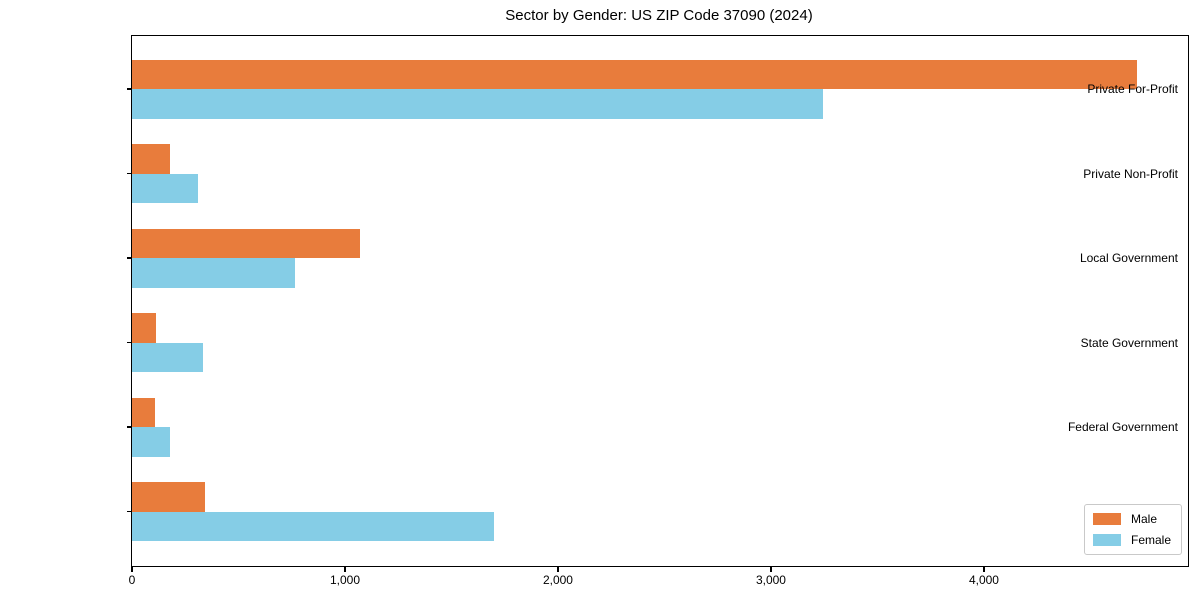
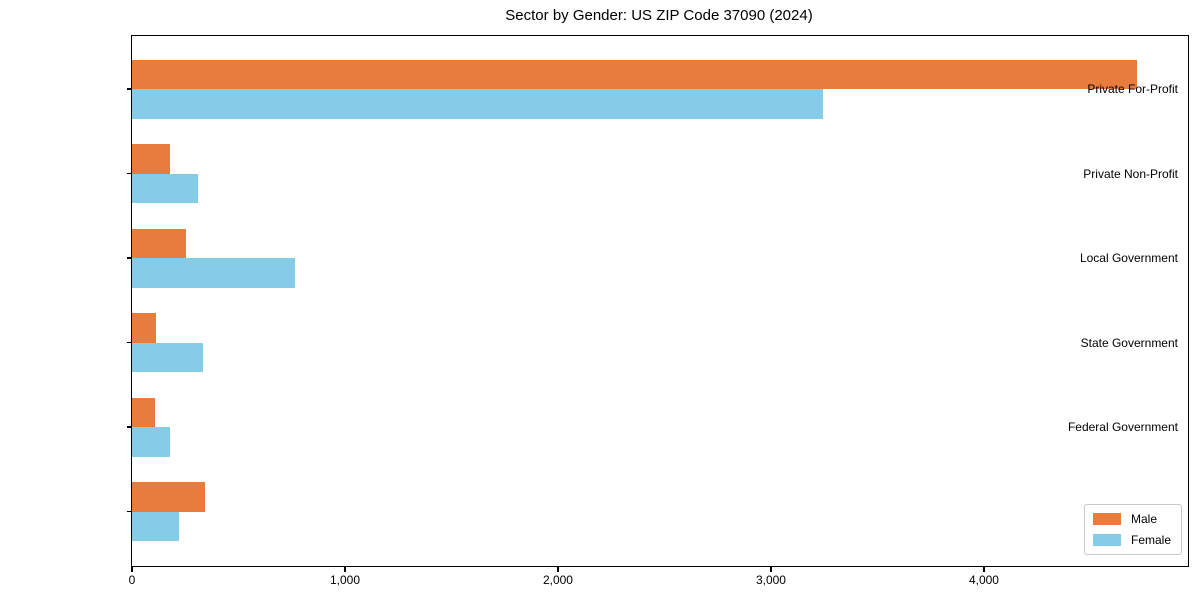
Male/Local Government: 1070 -> 260
Female/Self-Employed: 1700 -> 220
